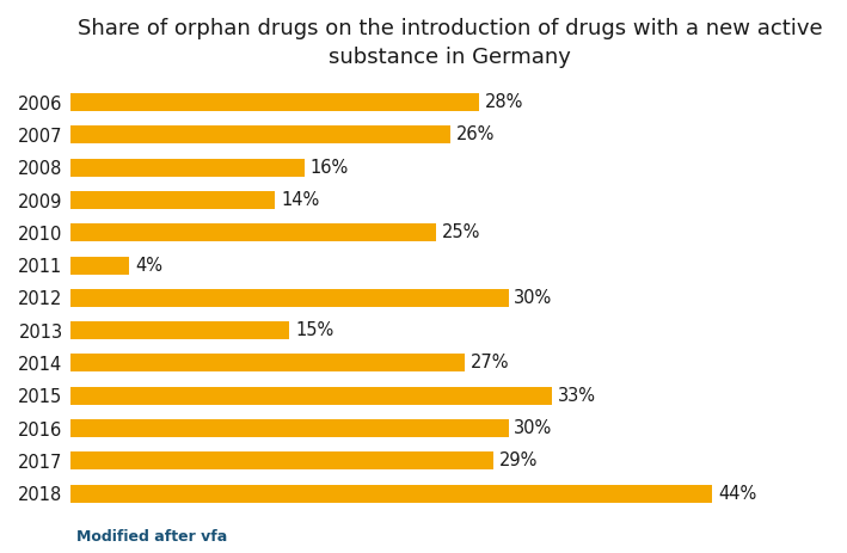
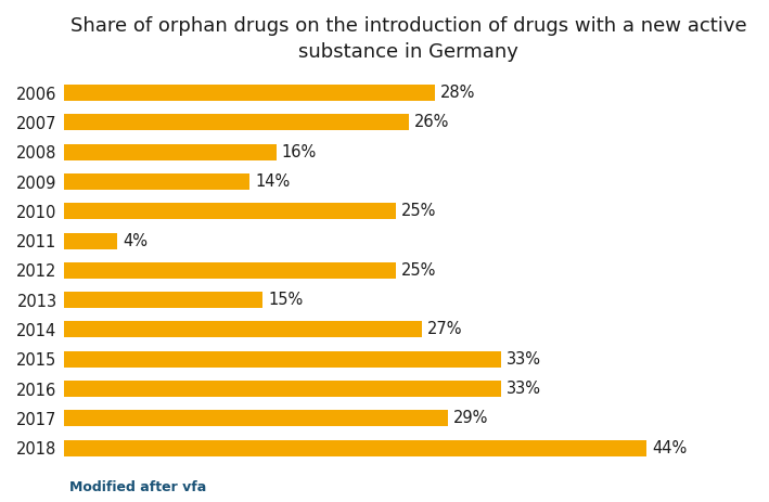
2012: 30% -> 25%
2016: 30% -> 33%
